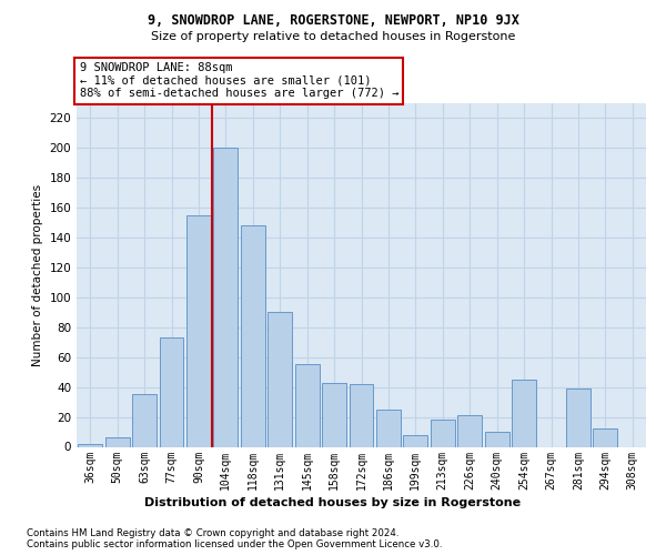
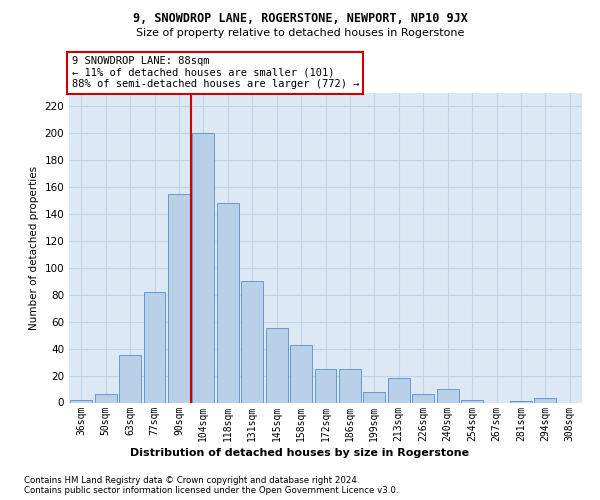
77sqm: 73 -> 82
172sqm: 42 -> 25
226sqm: 21 -> 6
254sqm: 45 -> 2
281sqm: 39 -> 1
294sqm: 12 -> 3
